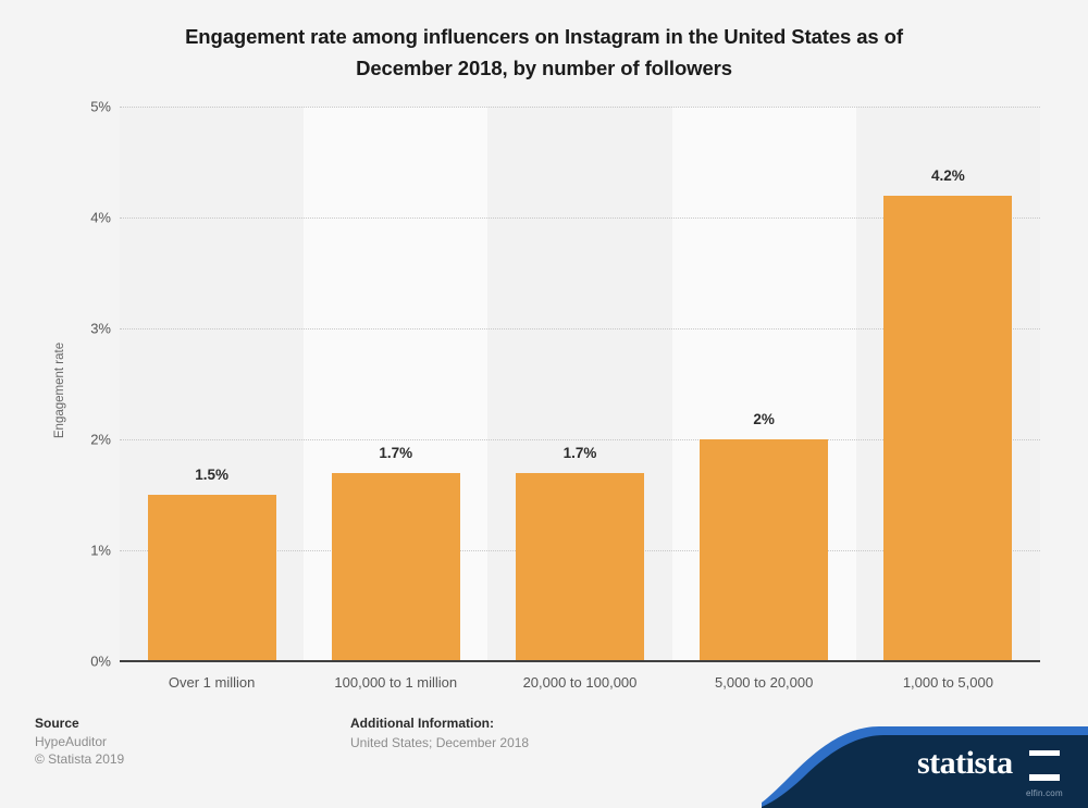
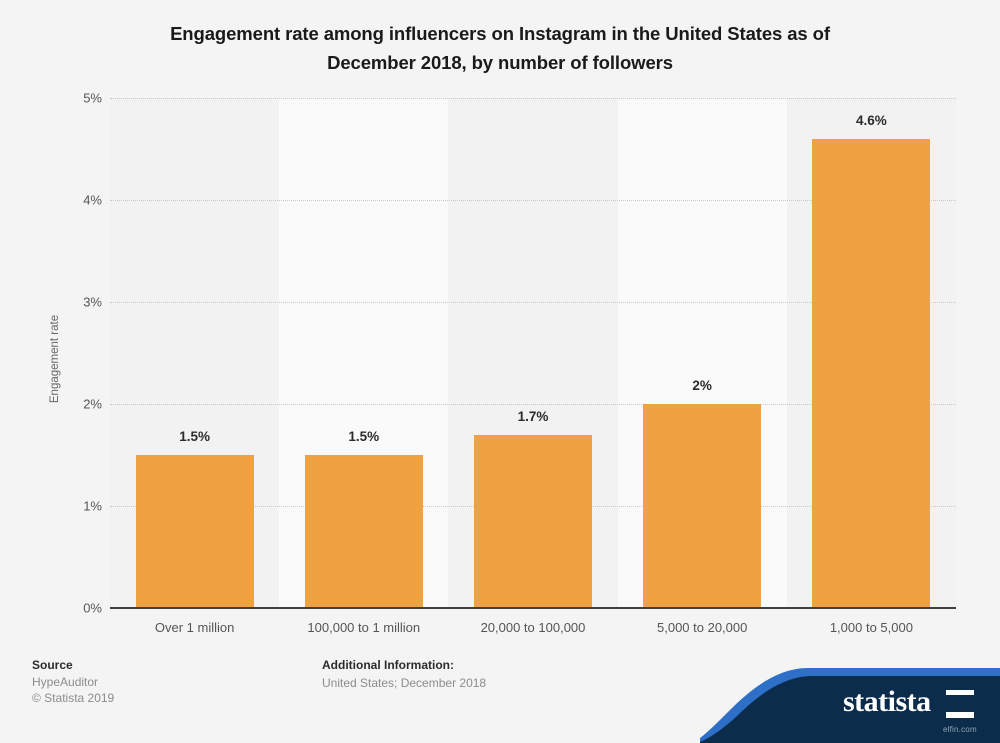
100,000 to 1 million: 1.7% -> 1.5%
1,000 to 5,000: 4.2% -> 4.6%
